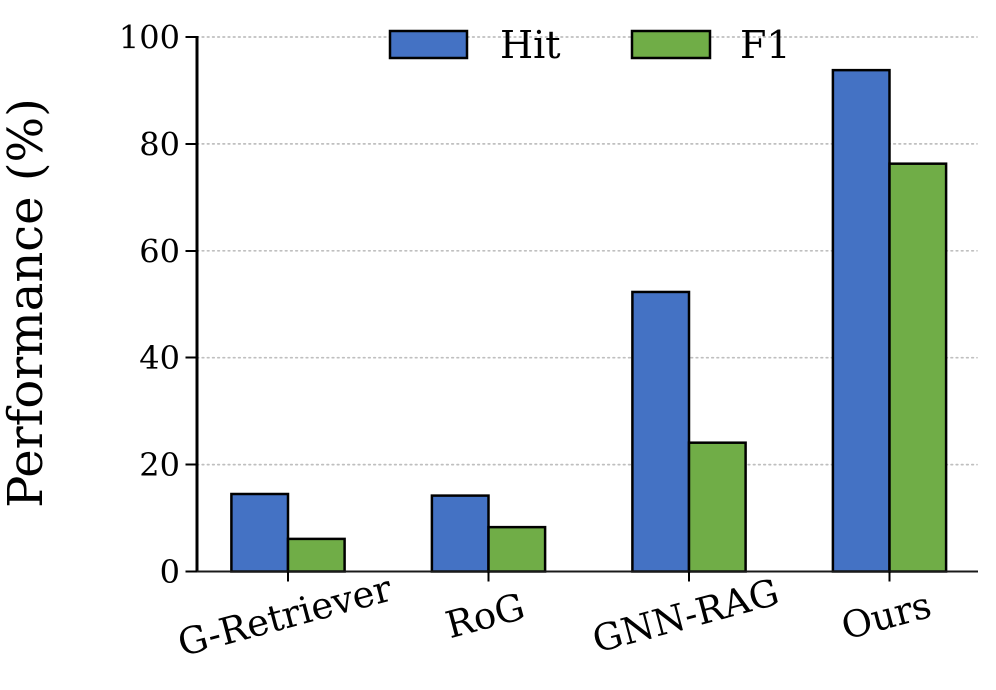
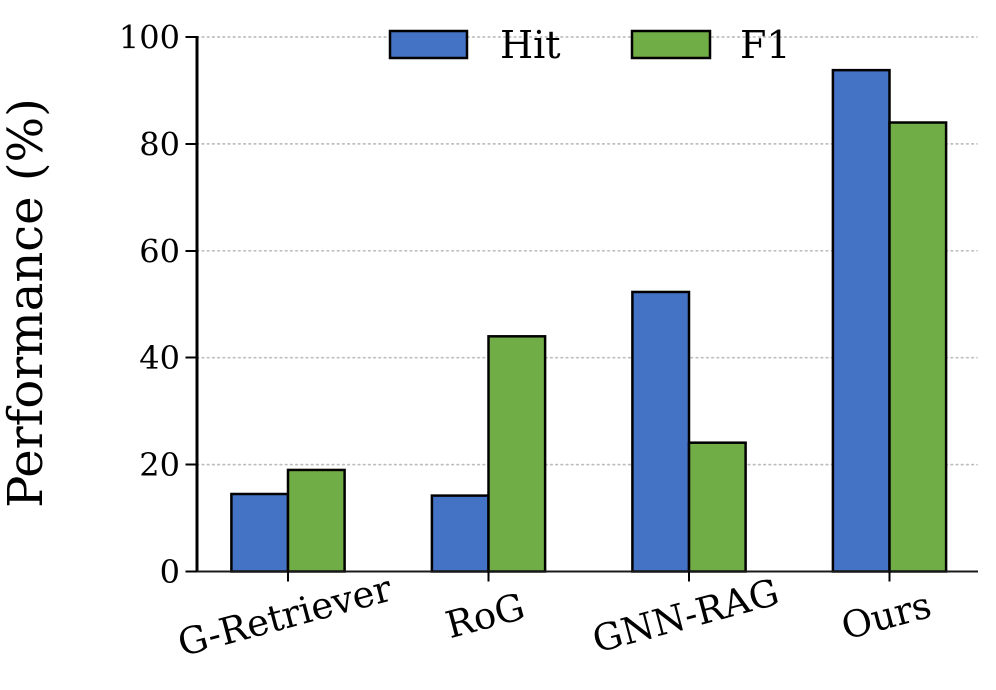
F1/G-Retriever: 6 -> 19
F1/RoG: 8 -> 44
F1/Ours: 76 -> 84
